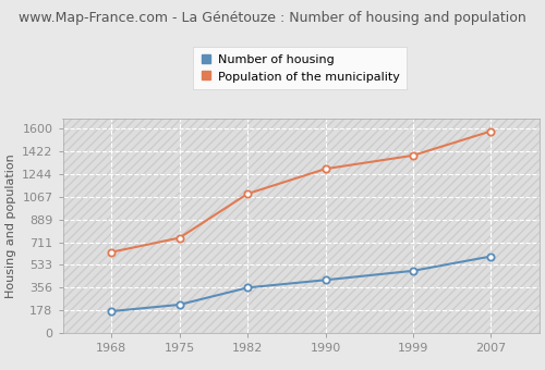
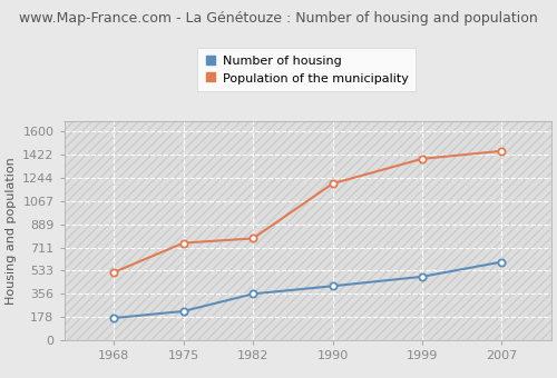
Population of the municipality/1968: 630 -> 520
Population of the municipality/1982: 1090 -> 780
Population of the municipality/1990: 1280 -> 1200
Population of the municipality/2007: 1580 -> 1450
